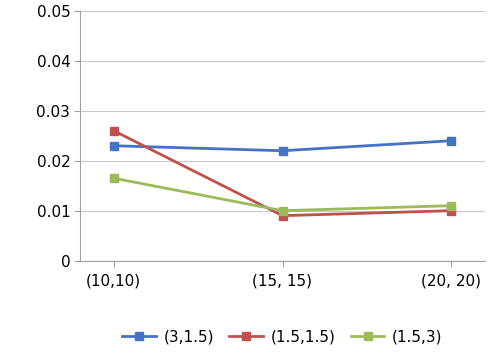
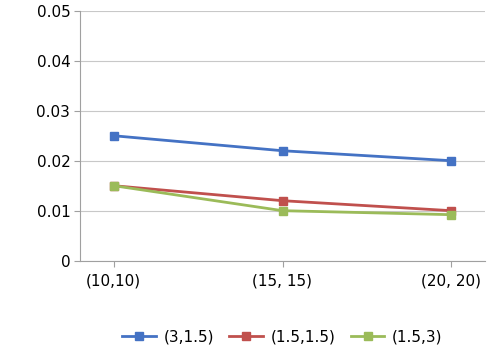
(3,1.5)/(10,10): 0.023 -> 0.025
(1.5,1.5)/(10,10): 0.026 -> 0.015
(1.5,3)/(10,10): 0.0165 -> 0.0150
(1.5,1.5)/(15, 15): 0.009 -> 0.012
(3,1.5)/(20, 20): 0.024 -> 0.020
(1.5,3)/(20, 20): 0.0110 -> 0.0092
